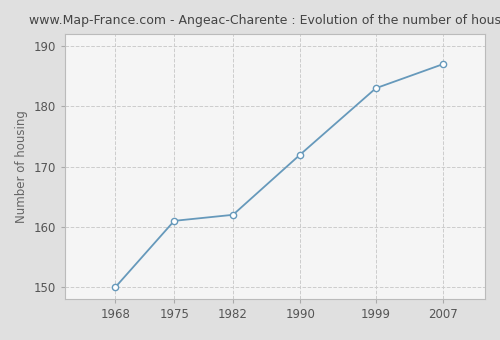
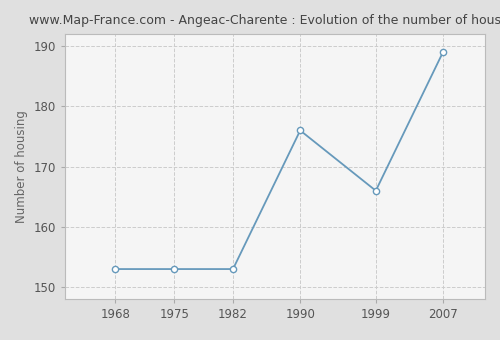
1968: 150 -> 153
1975: 161 -> 153
1982: 162 -> 153
1990: 172 -> 176
1999: 183 -> 166
2007: 187 -> 189
